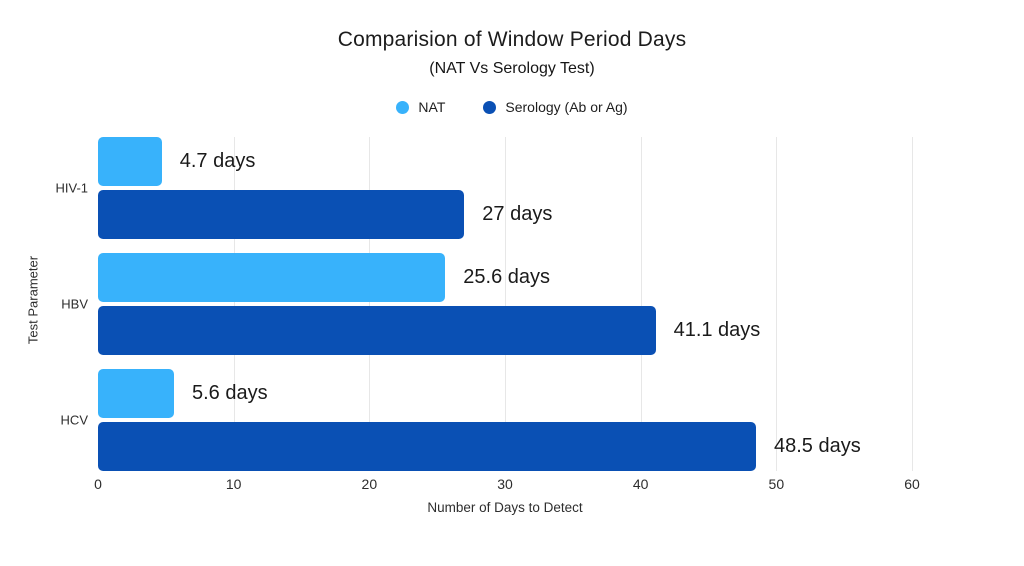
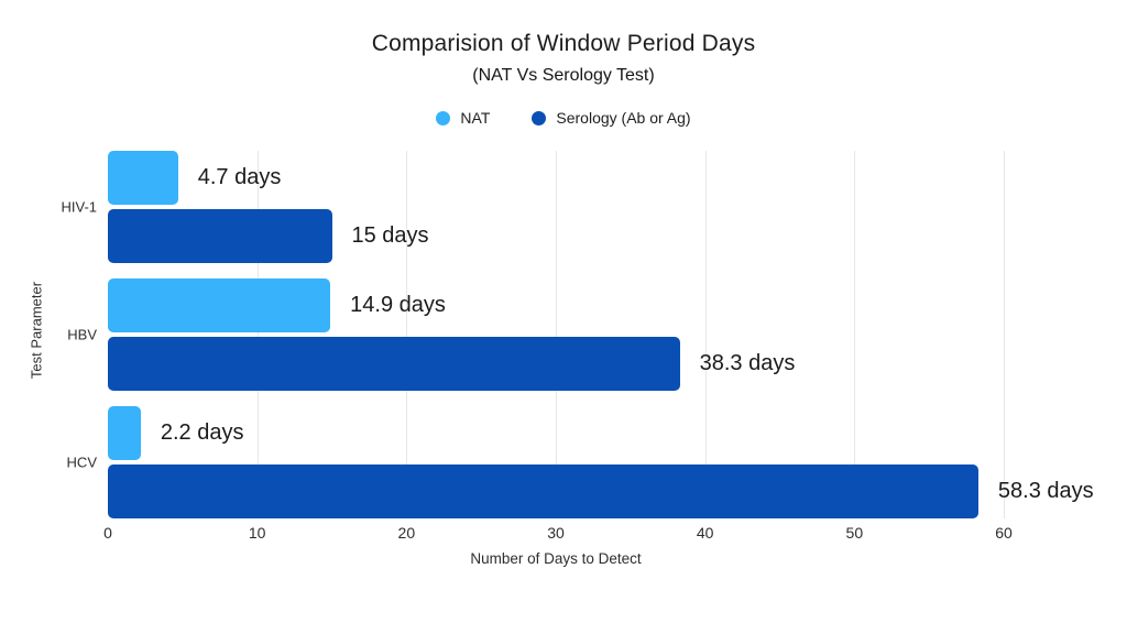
Serology (Ab or Ag)/HIV-1: 27 -> 15
NAT/HBV: 25.6 -> 14.9
Serology (Ab or Ag)/HBV: 41.1 -> 38.3
NAT/HCV: 5.6 -> 2.2
Serology (Ab or Ag)/HCV: 48.5 -> 58.3
